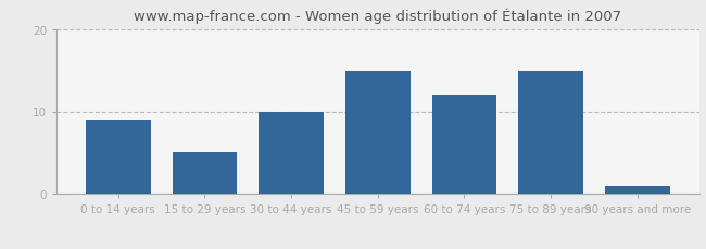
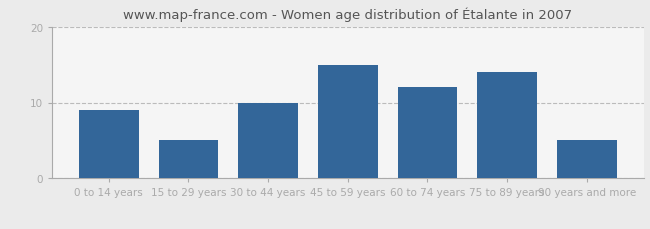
75 to 89 years: 15 -> 14
90 years and more: 1 -> 5
